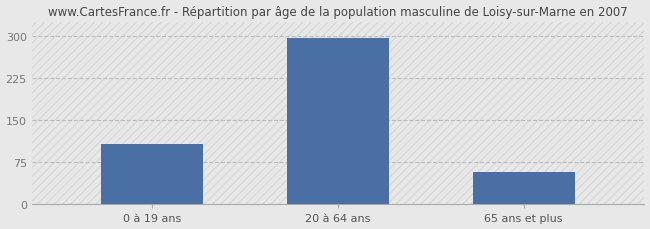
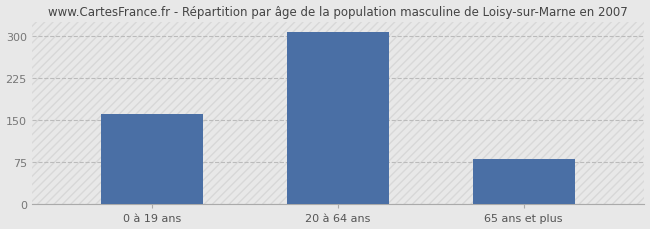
0 à 19 ans: 107 -> 160
20 à 64 ans: 296 -> 306
65 ans et plus: 57 -> 80
